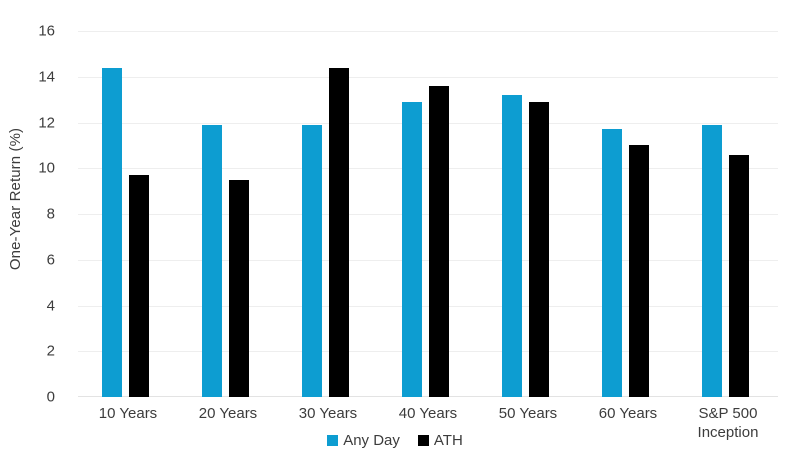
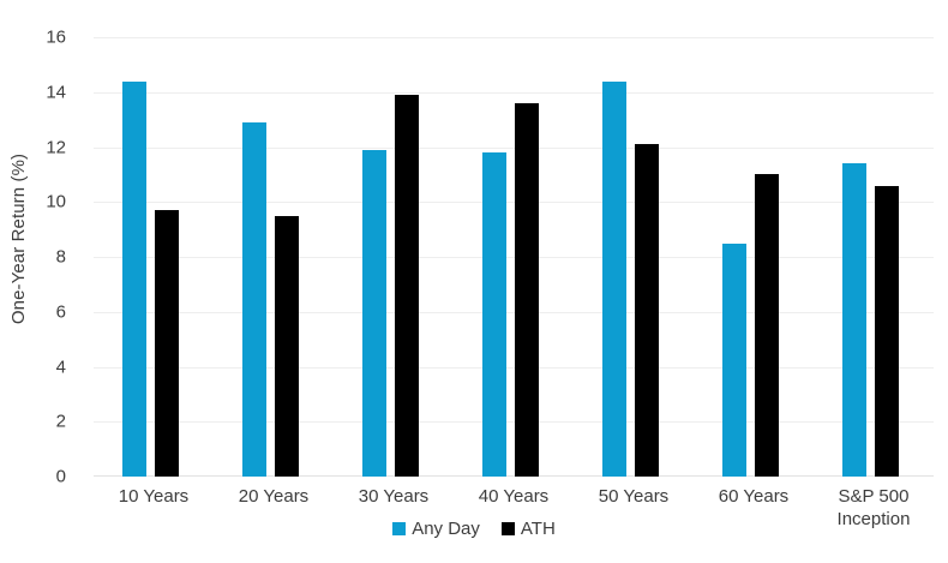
Any Day/20 Years: 11.9 -> 12.9
ATH/30 Years: 14.4 -> 13.9
Any Day/40 Years: 12.9 -> 11.8
Any Day/50 Years: 13.2 -> 14.4
ATH/50 Years: 12.9 -> 12.1
Any Day/60 Years: 11.7 -> 8.5
Any Day/S&P 500 Inception: 11.9 -> 11.4
